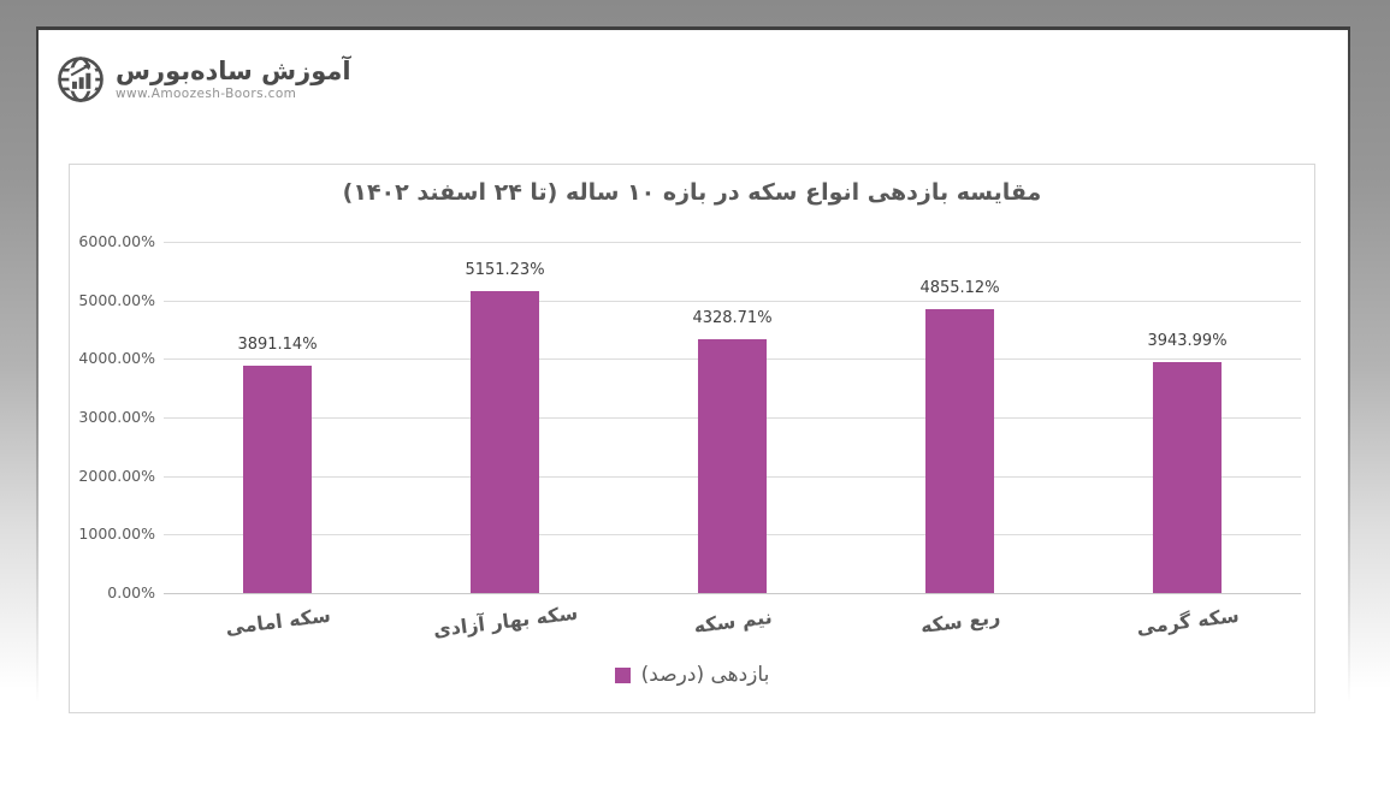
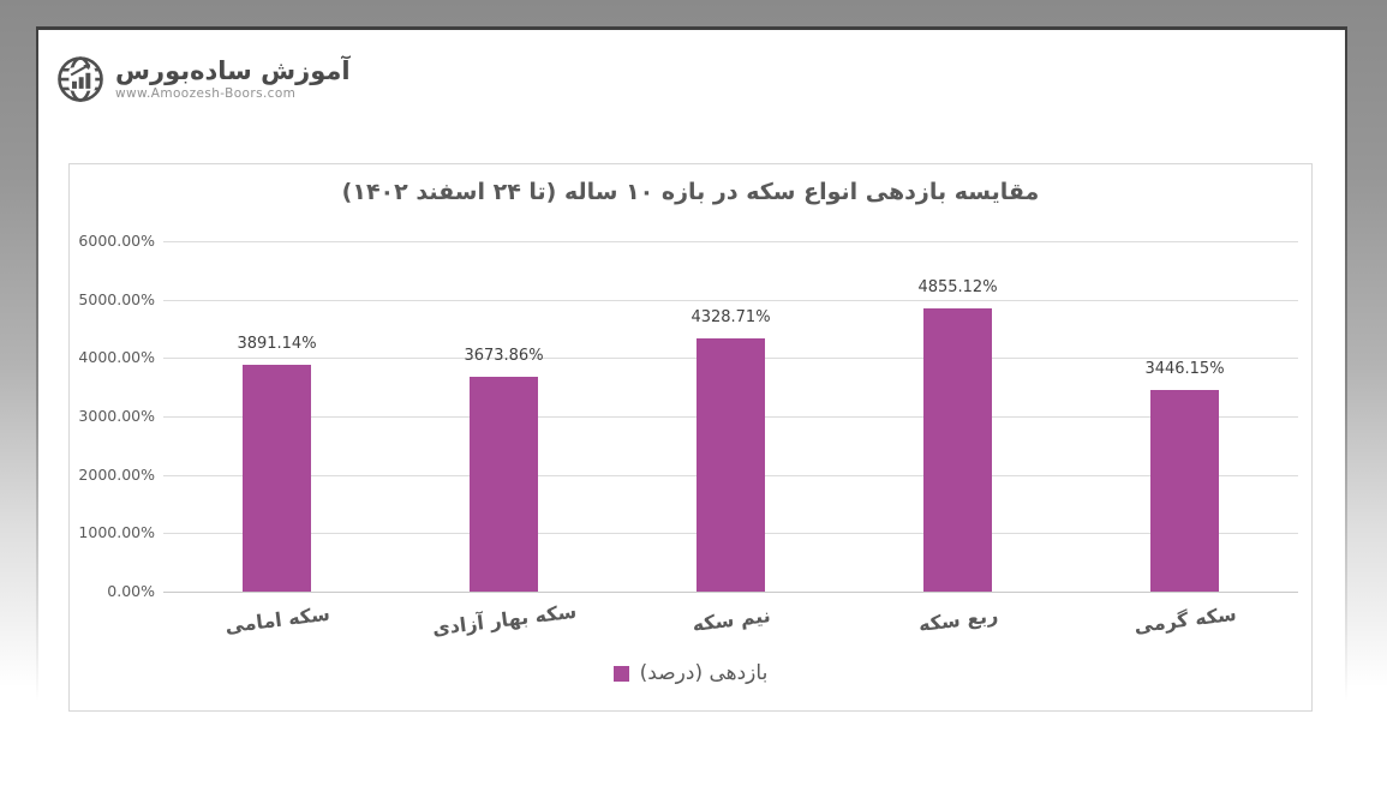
سکه بهار آزادی: 5151.23% -> 3673.86%
سکه گرمی: 3943.99% -> 3446.15%
